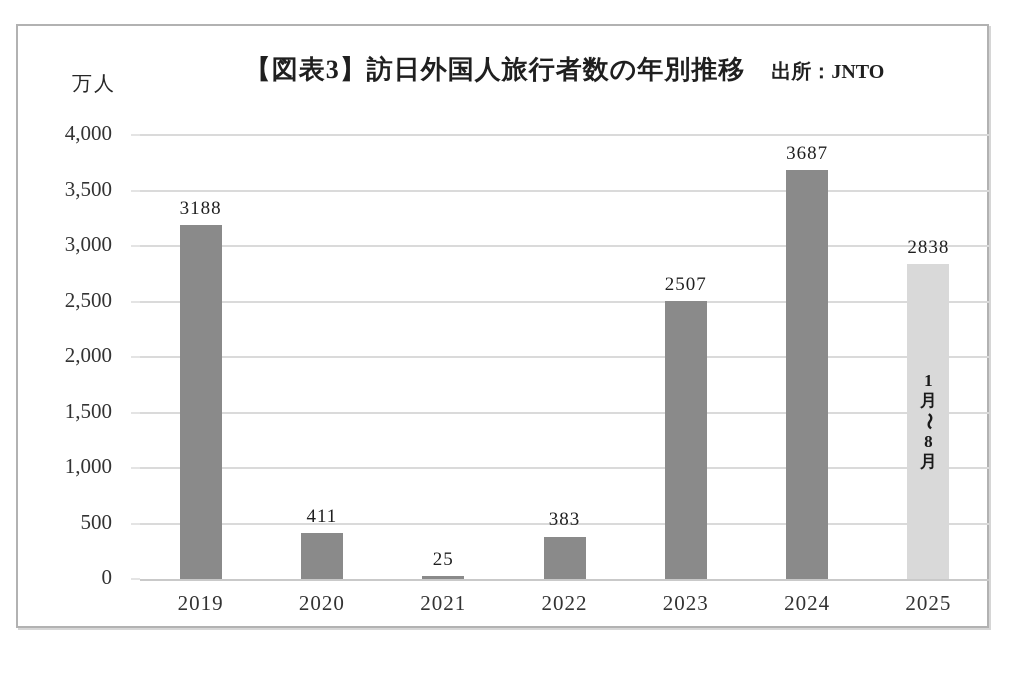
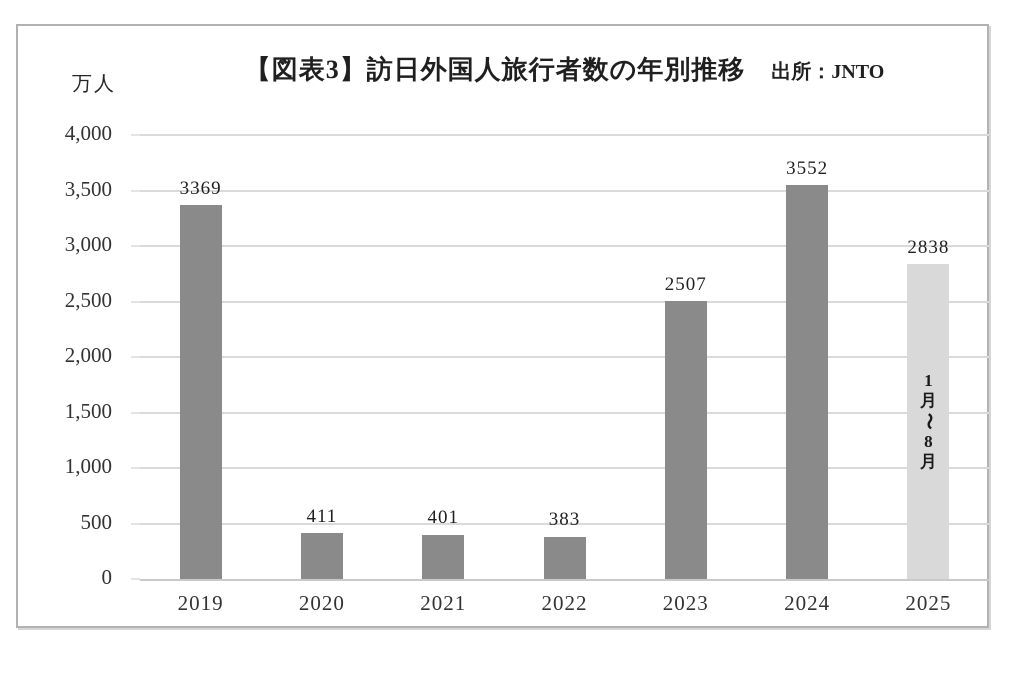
2019: 3188 -> 3369
2021: 25 -> 401
2024: 3687 -> 3552
